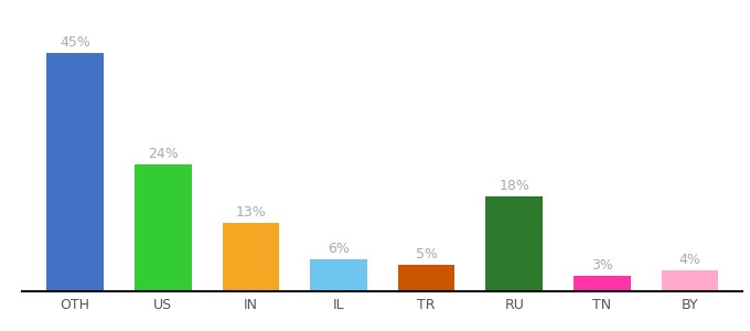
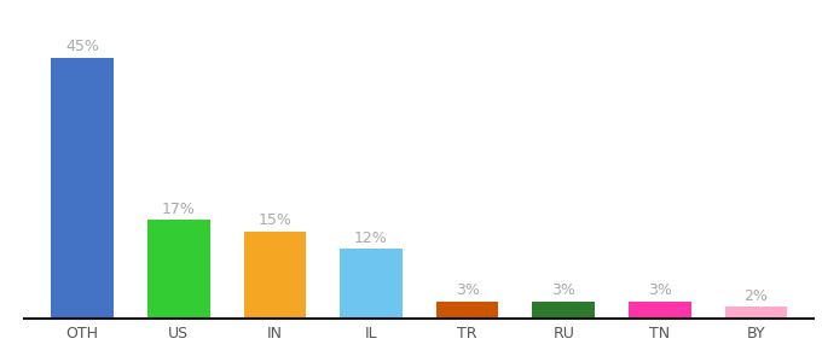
US: 24% -> 17%
IN: 13% -> 15%
IL: 6% -> 12%
TR: 5% -> 3%
RU: 18% -> 3%
BY: 4% -> 2%
